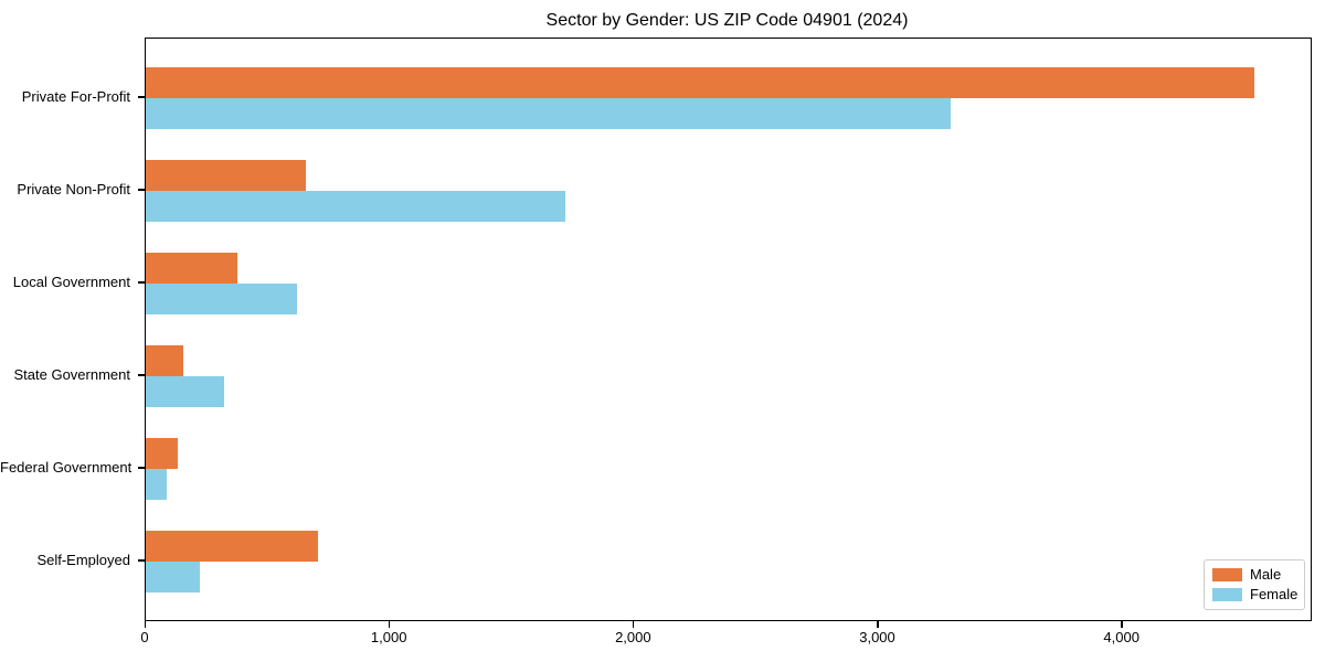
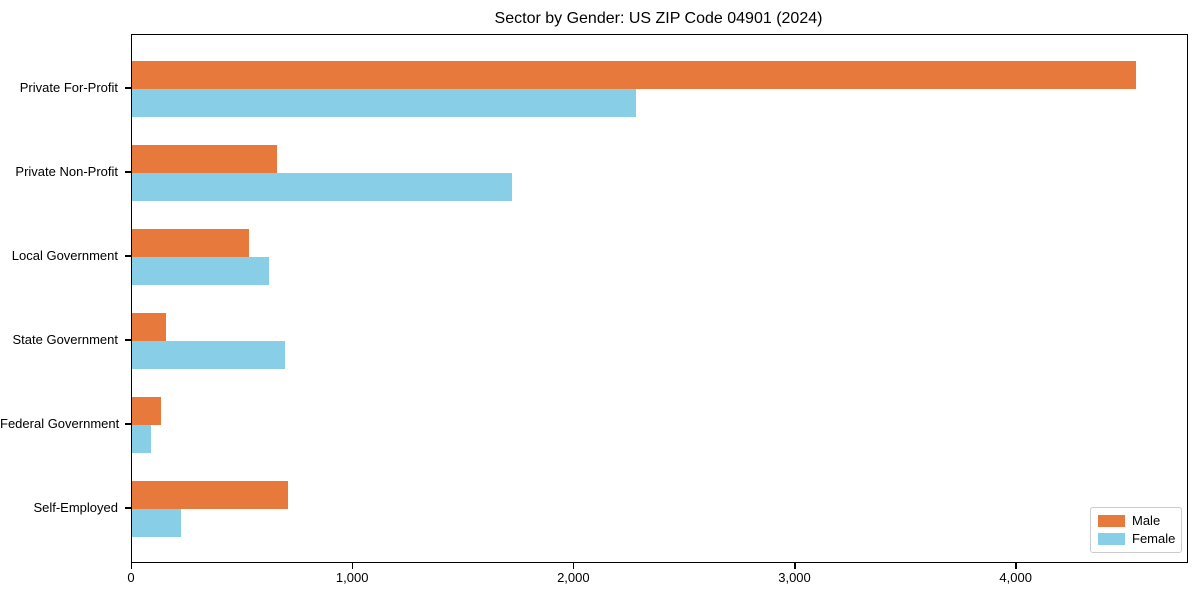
Female/Private For-Profit: 3300 -> 2280
Male/Local Government: 380 -> 530
Female/State Government: 320 -> 690
